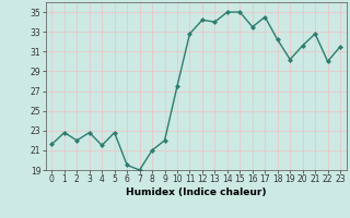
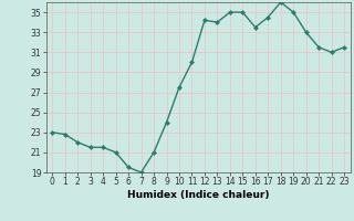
0: 21.6 -> 23.0
3: 22.8 -> 21.5
5: 22.8 -> 21.0
9: 22.0 -> 24.0
11: 32.8 -> 30.0
18: 32.2 -> 36.0
19: 30.2 -> 35.0
20: 31.6 -> 33.0
21: 32.8 -> 31.5
22: 30.0 -> 31.0
